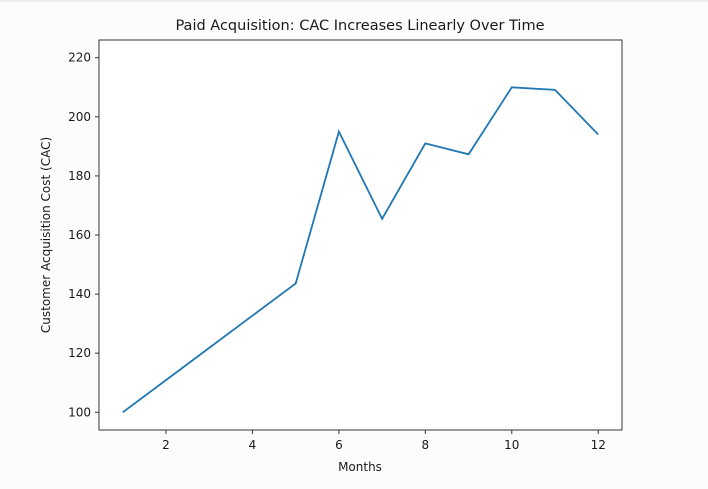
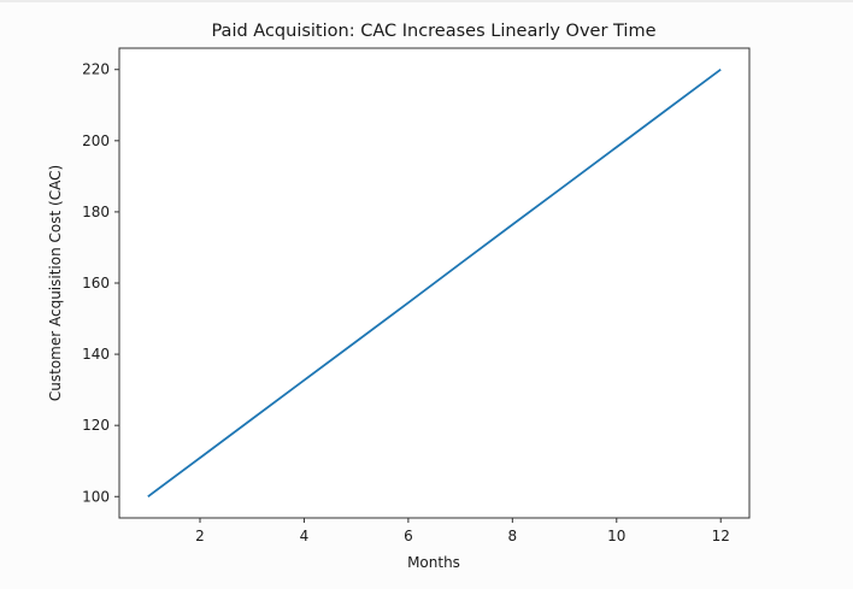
6: 195 -> 154
8: 191 -> 176
10: 210 -> 198
12: 194 -> 220
